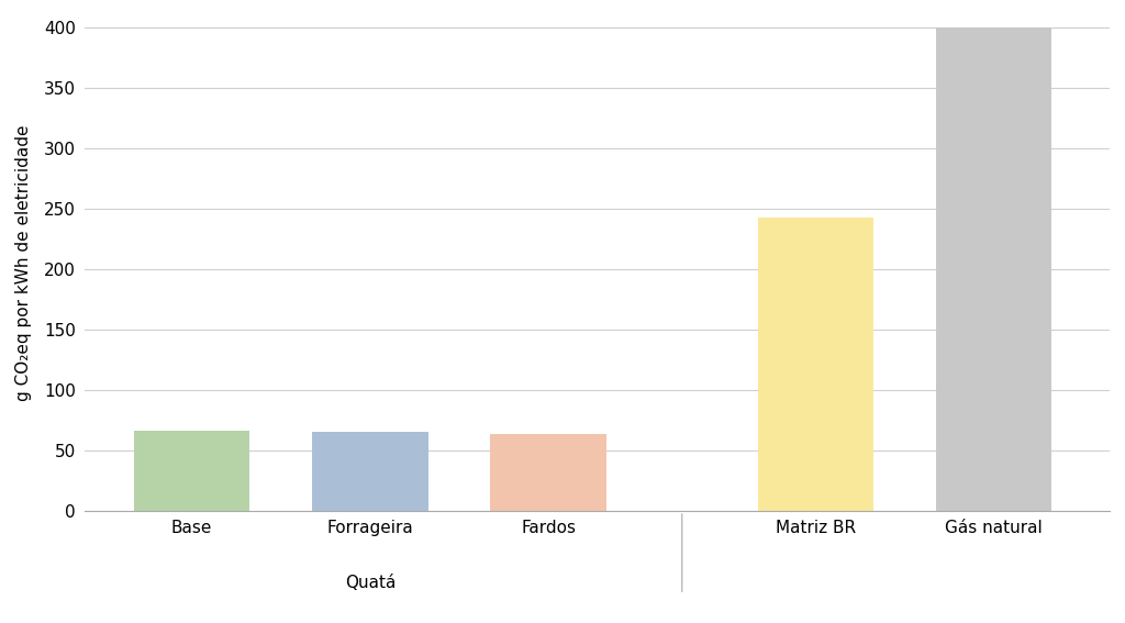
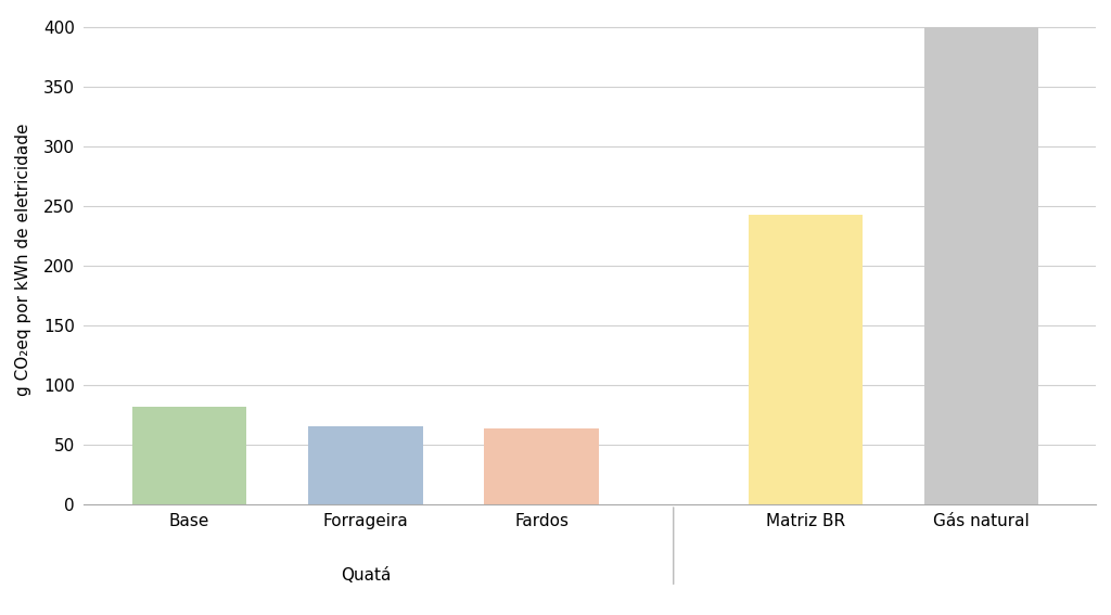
Base: 66 -> 82
